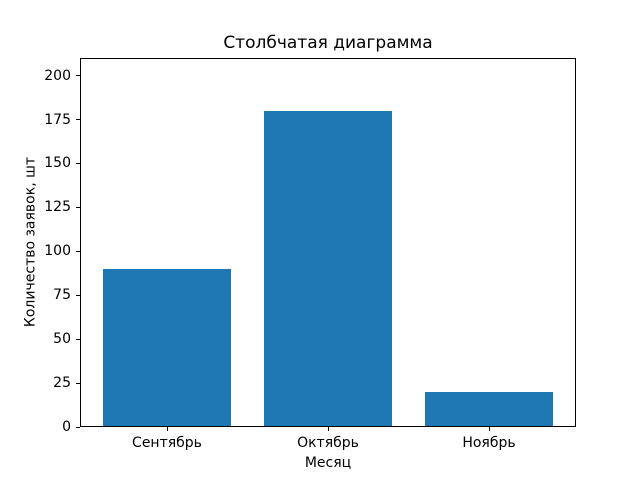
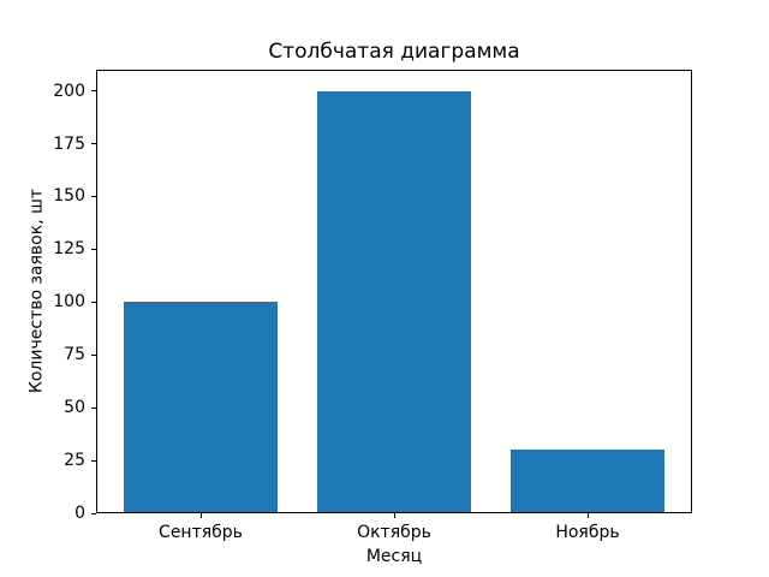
Сентябрь: 90 -> 100
Октябрь: 180 -> 200
Ноябрь: 20 -> 30
